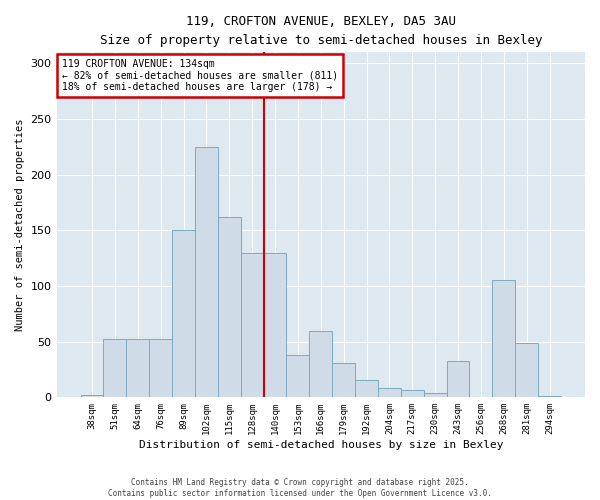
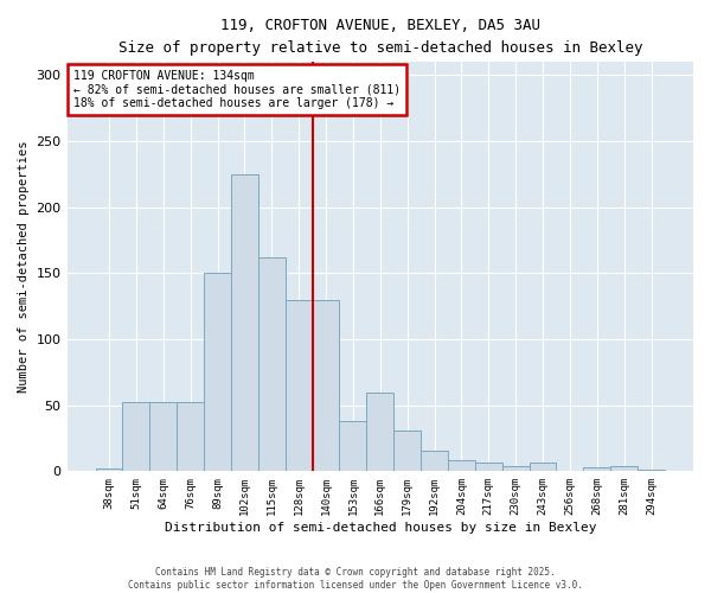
243sqm: 33 -> 7
268sqm: 105 -> 3
281sqm: 49 -> 4
